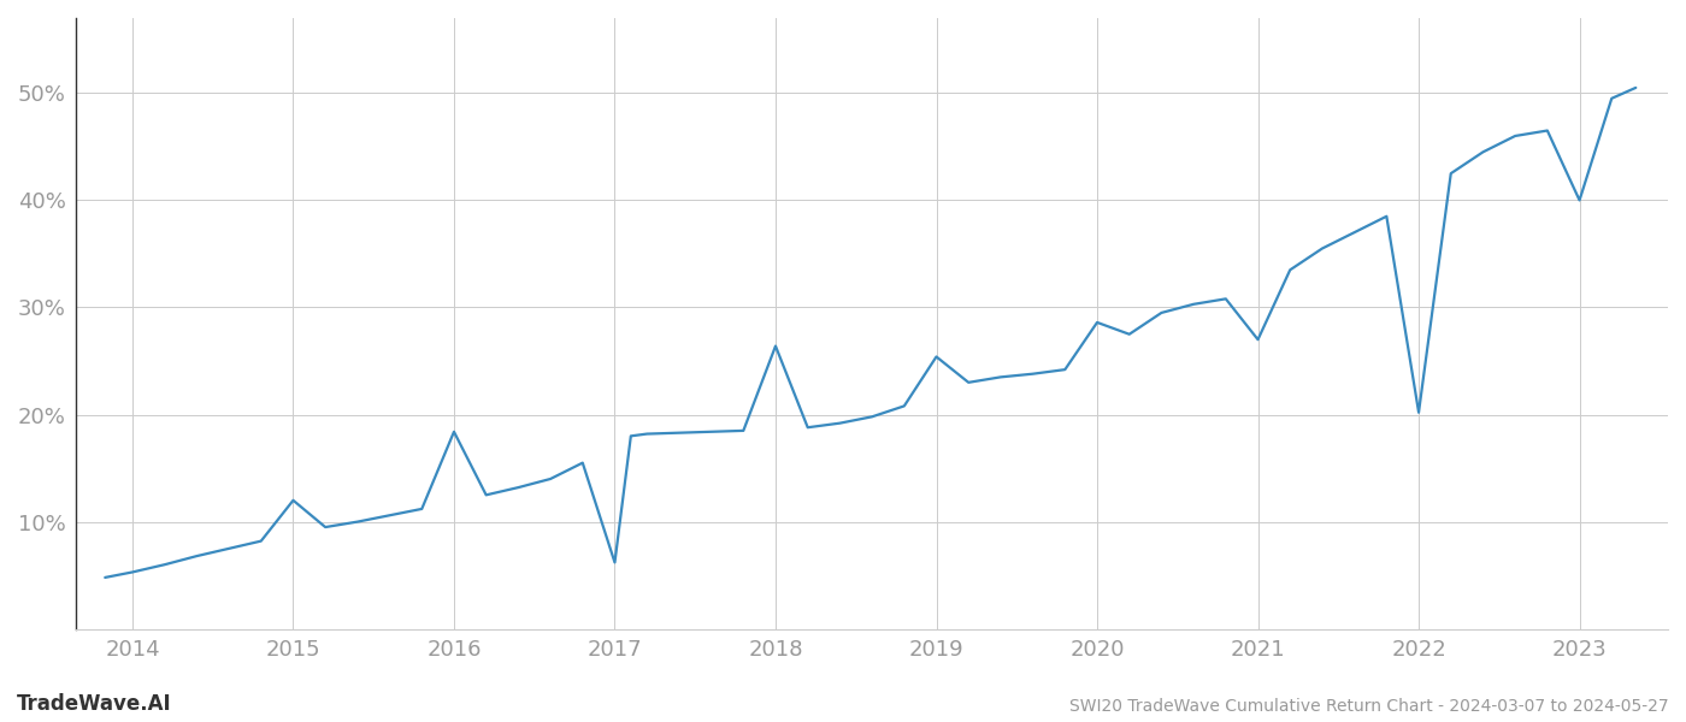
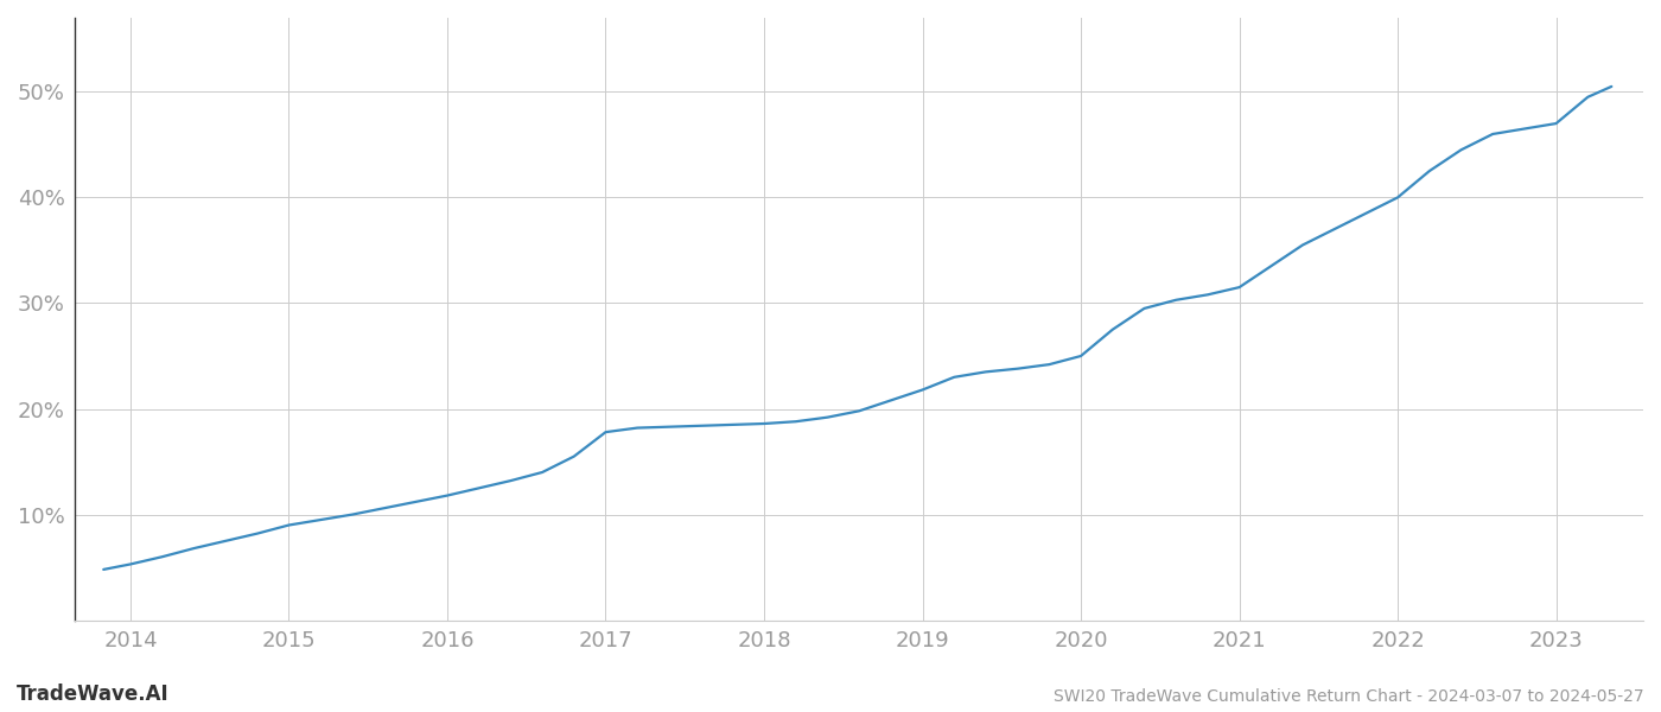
2015: 12.0% -> 9.0%
2016: 18.4% -> 11.8%
2017: 6.2% -> 17.8%
2018: 26.4% -> 18.6%
2019: 25.4% -> 21.8%
2020: 28.6% -> 25.0%
2021: 27.0% -> 31.5%
2022: 20.2% -> 40.0%
2023: 40.0% -> 47.0%
